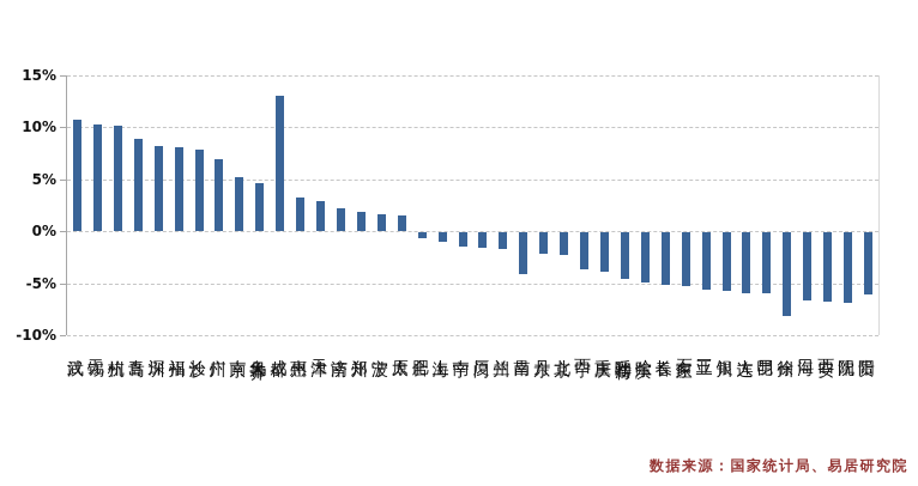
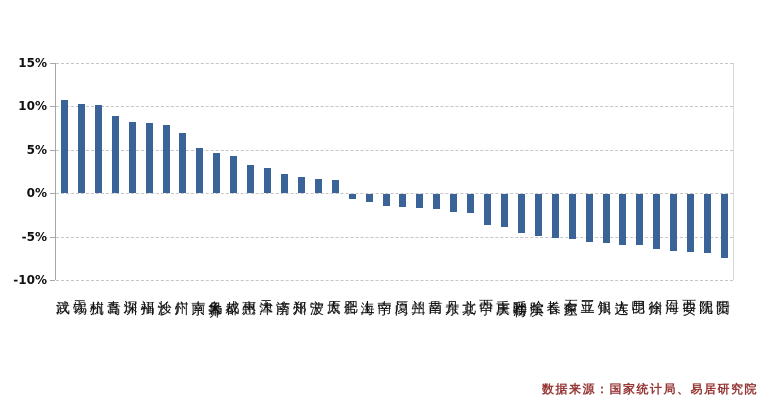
成都: 13% -> 4%
南昌: -4% -> -2%
徐州: -8% -> -6%
贵阳: -6% -> -7%
